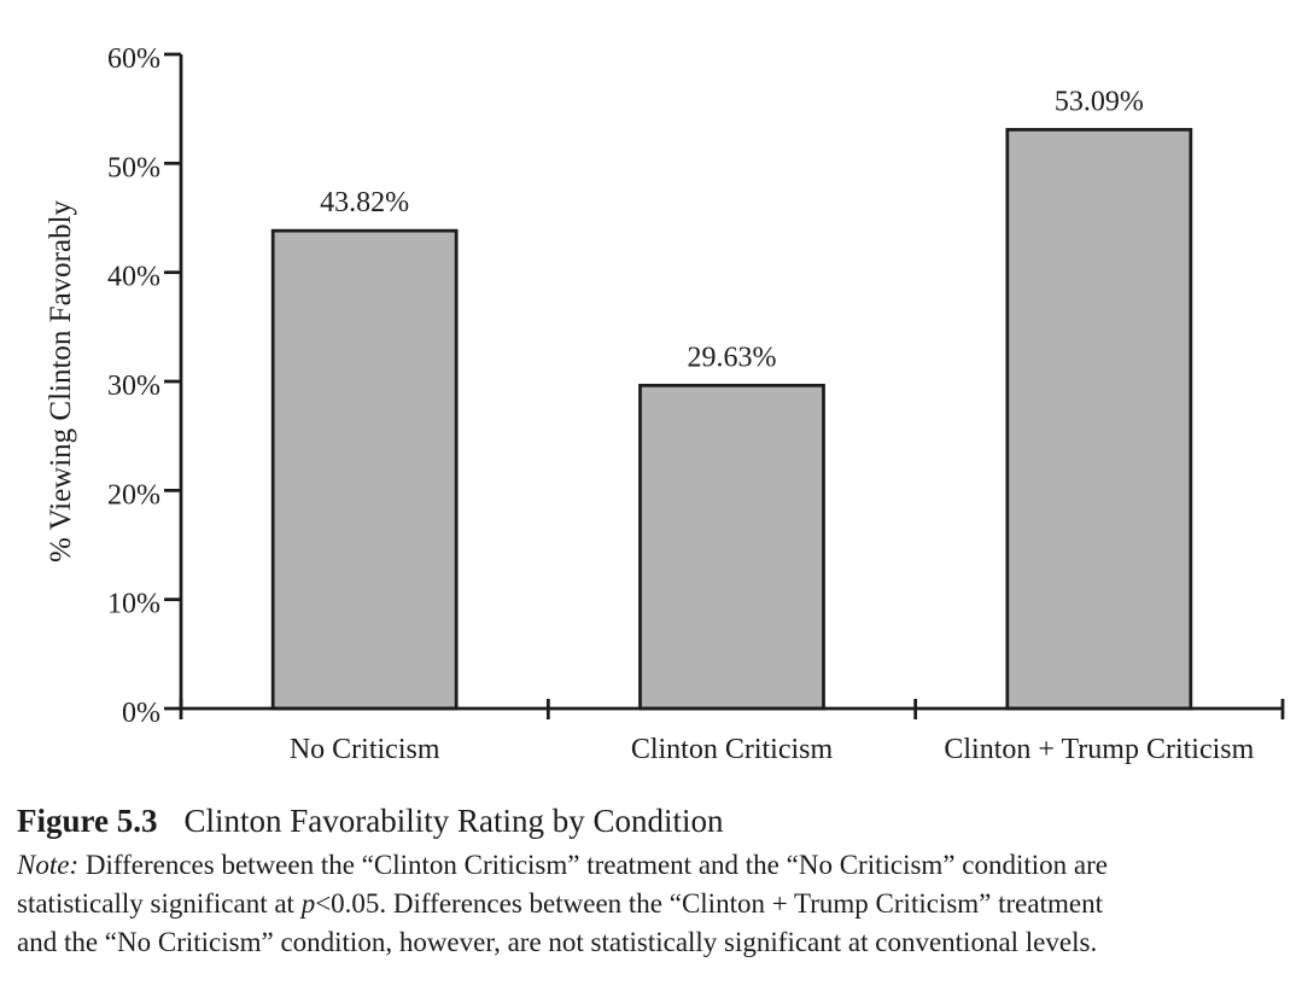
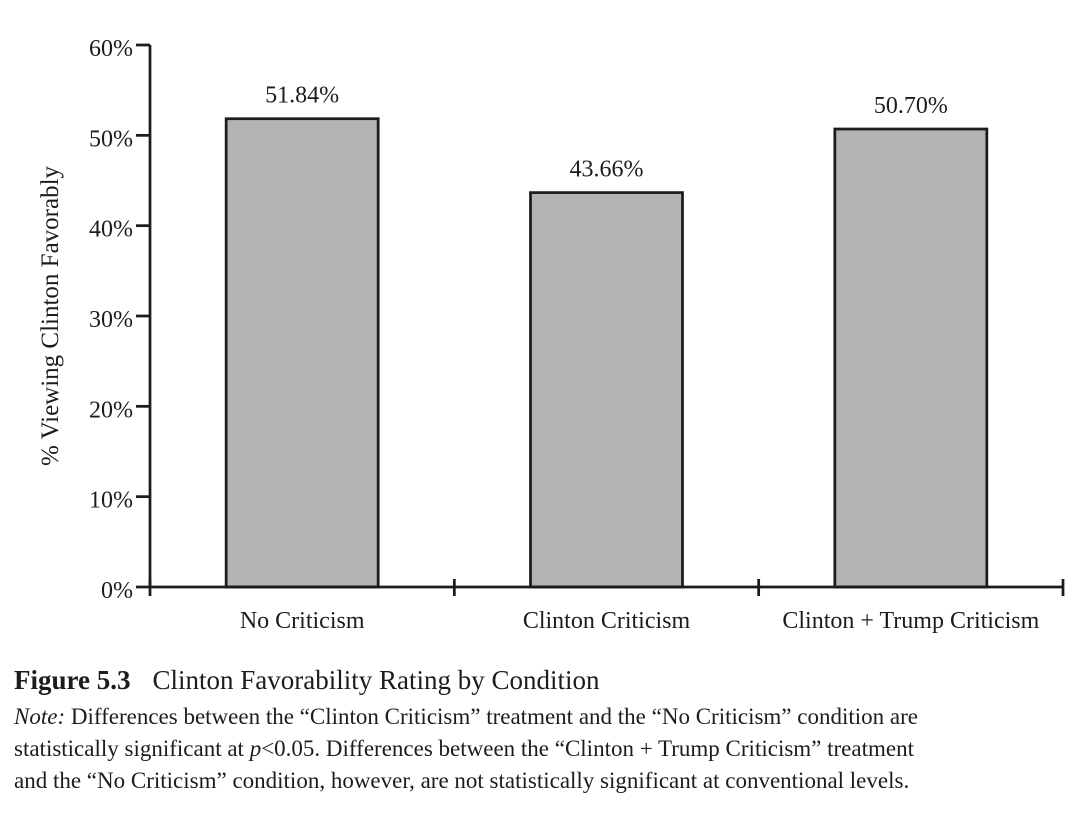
No Criticism: 43.82% -> 51.84%
Clinton Criticism: 29.63% -> 43.66%
Clinton + Trump Criticism: 53.09% -> 50.70%
